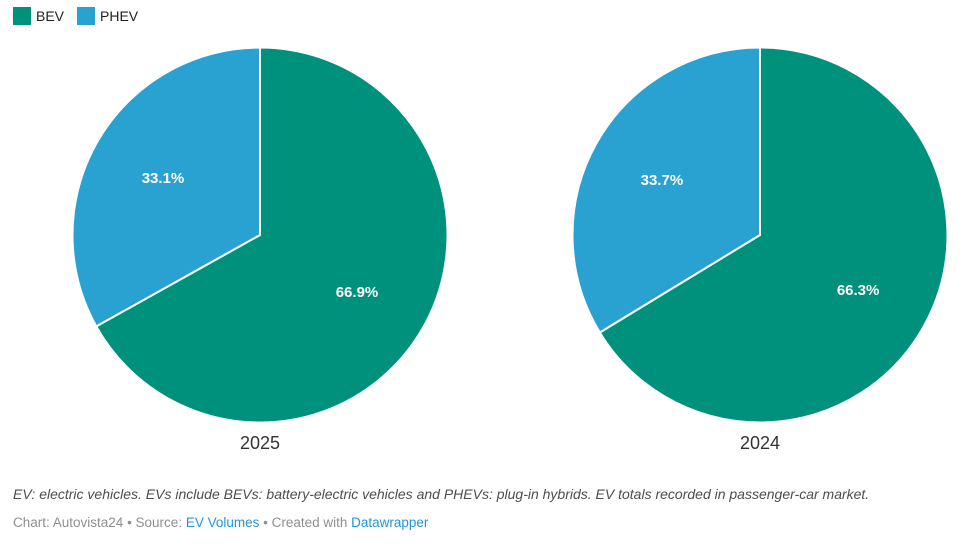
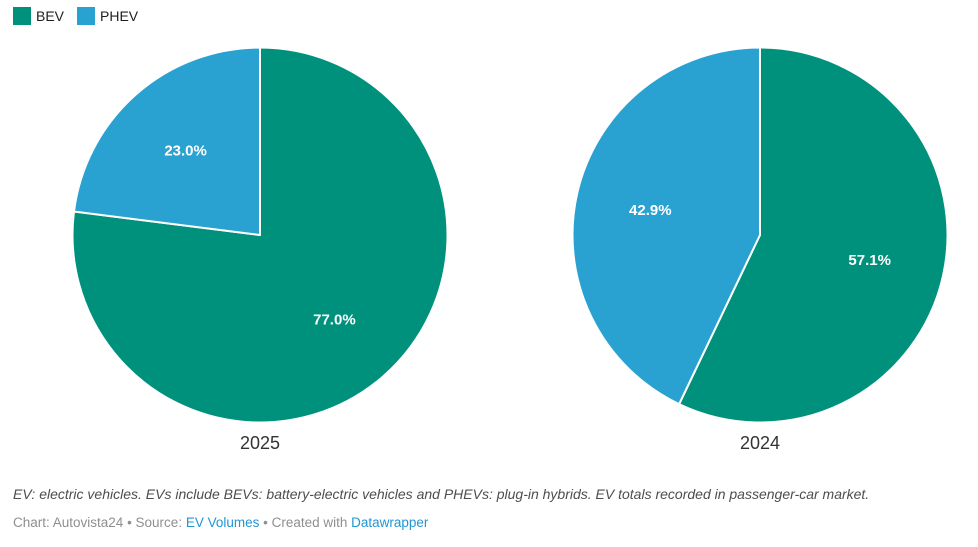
2025/BEV: 66.9% -> 77.0%
2025/PHEV: 33.1% -> 23.0%
2024/BEV: 66.3% -> 57.1%
2024/PHEV: 33.7% -> 42.9%
